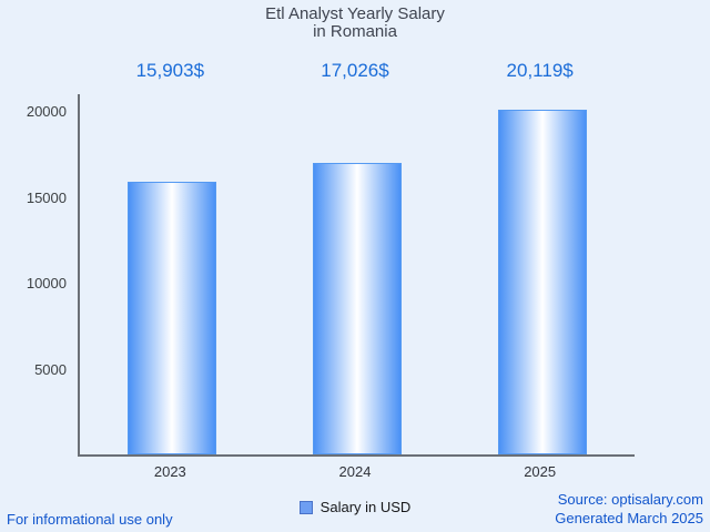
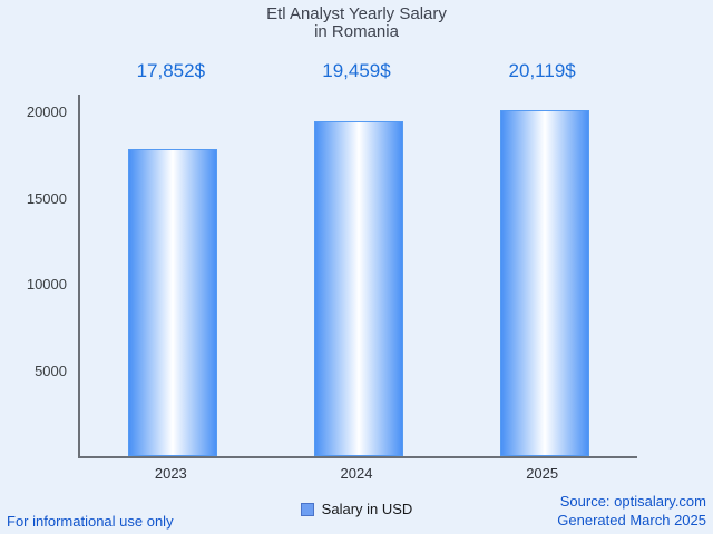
2023: 15,903 -> 17,852
2024: 17,026 -> 19,459
